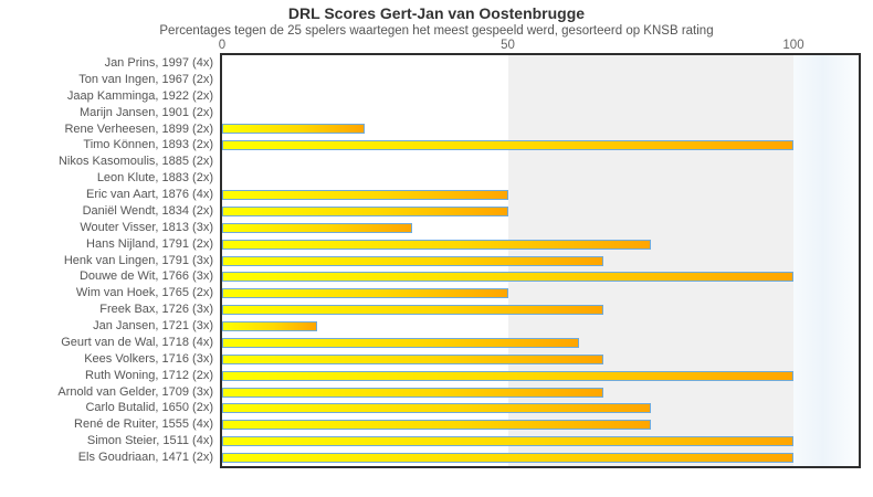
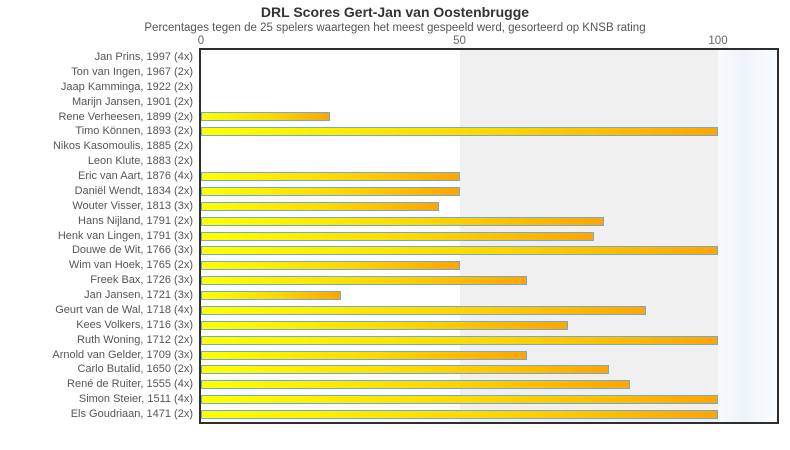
Wouter Visser, 1813 (3x): 33 -> 46
Hans Nijland, 1791 (2x): 75 -> 78
Henk van Lingen, 1791 (3x): 67 -> 76
Freek Bax, 1726 (3x): 67 -> 63
Jan Jansen, 1721 (3x): 17 -> 27
Geurt van de Wal, 1718 (4x): 62 -> 86
Kees Volkers, 1716 (3x): 67 -> 71
Arnold van Gelder, 1709 (3x): 67 -> 63
Carlo Butalid, 1650 (2x): 75 -> 79
René de Ruiter, 1555 (4x): 75 -> 83
